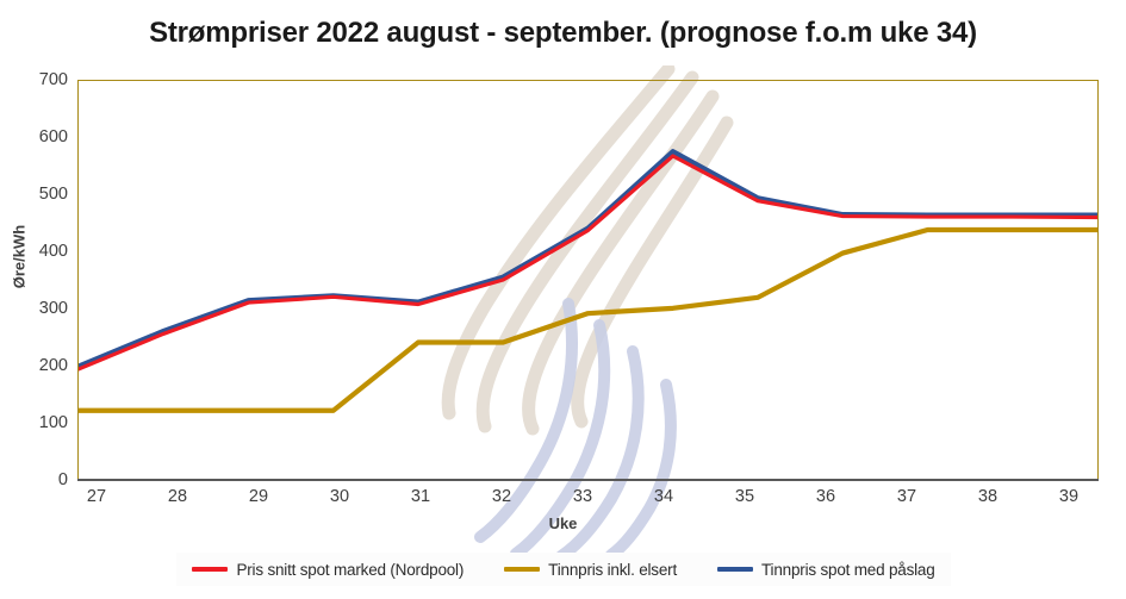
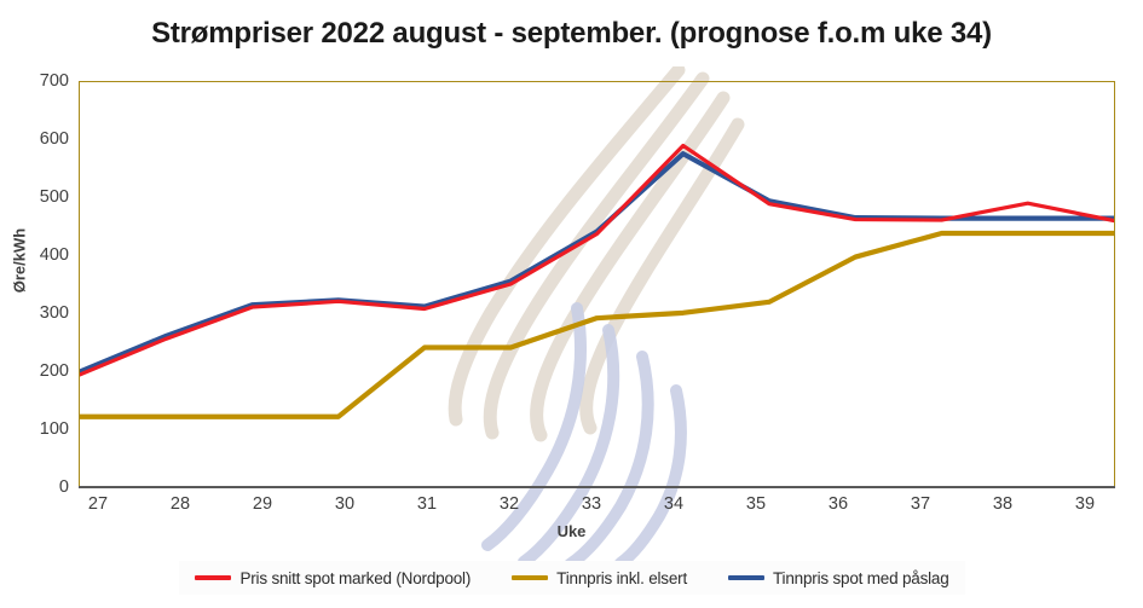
Pris snitt spot marked (Nordpool)/34: 570 -> 590
Pris snitt spot marked (Nordpool)/38: 460 -> 490
